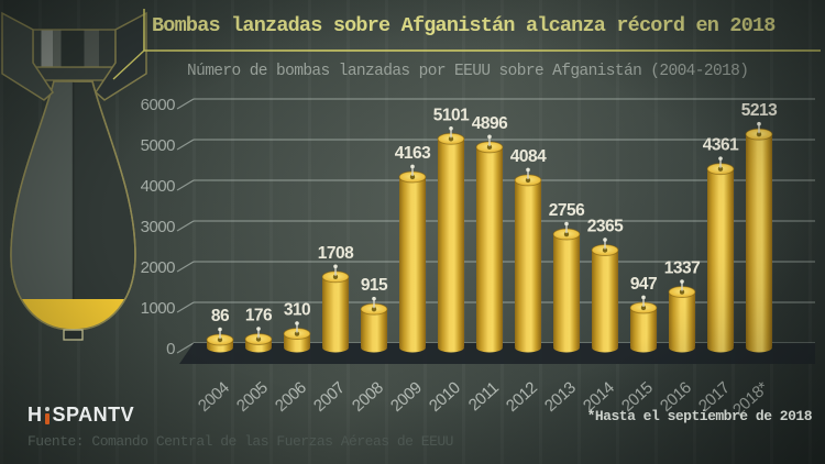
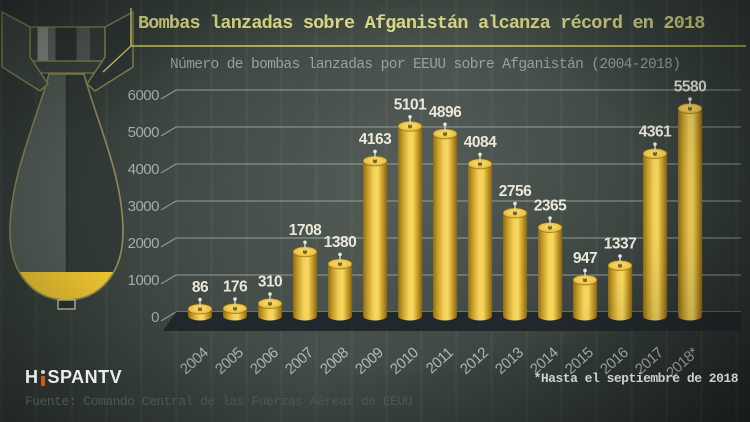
2008: 915 -> 1380
2018*: 5213 -> 5580
